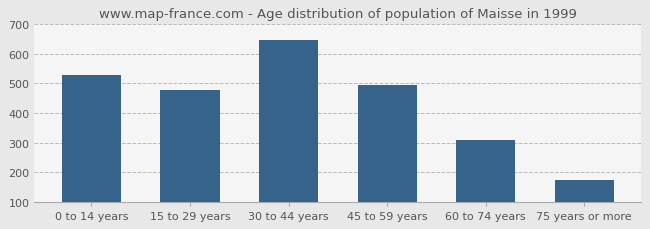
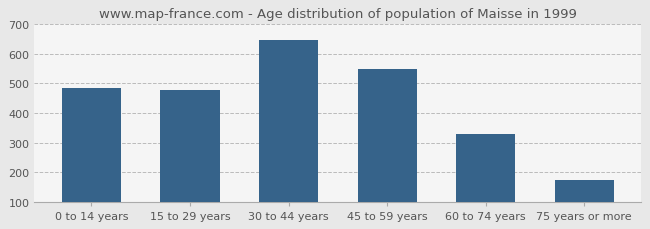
0 to 14 years: 530 -> 485
45 to 59 years: 496 -> 550
60 to 74 years: 307 -> 330
